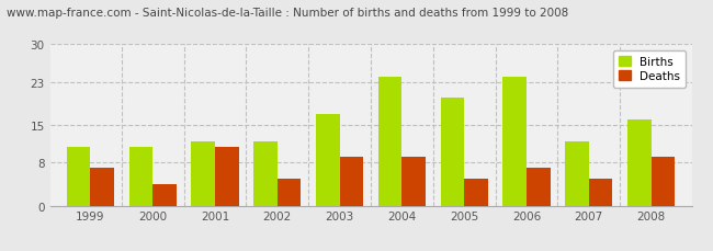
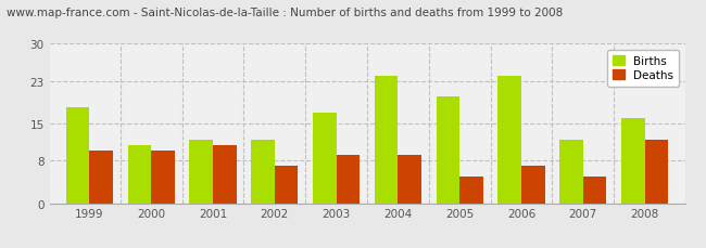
Births/1999: 11 -> 18
Deaths/1999: 7 -> 10
Deaths/2000: 4 -> 10
Deaths/2002: 5 -> 7
Deaths/2008: 9 -> 12
